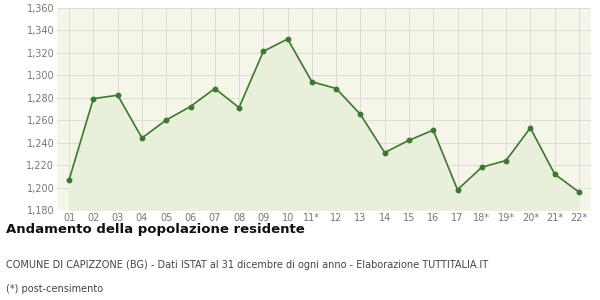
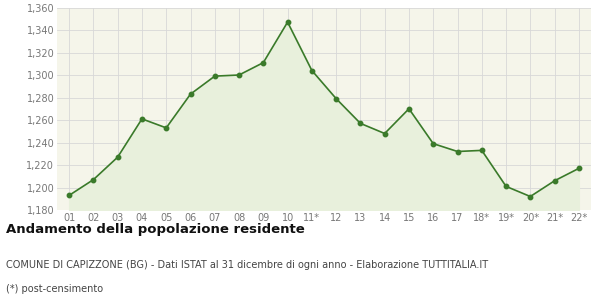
01: 1,207 -> 1,193
02: 1,279 -> 1,207
03: 1,282 -> 1,227
04: 1,244 -> 1,261
05: 1,260 -> 1,253
06: 1,272 -> 1,283
07: 1,288 -> 1,299
08: 1,271 -> 1,300
09: 1,321 -> 1,311
10: 1,332 -> 1,347
11*: 1,294 -> 1,304
12: 1,288 -> 1,279
13: 1,265 -> 1,257
14: 1,231 -> 1,248
15: 1,242 -> 1,270
16: 1,251 -> 1,239
17: 1,198 -> 1,232
18*: 1,218 -> 1,233
19*: 1,224 -> 1,201
20*: 1,253 -> 1,192
21*: 1,212 -> 1,206
22*: 1,196 -> 1,217
